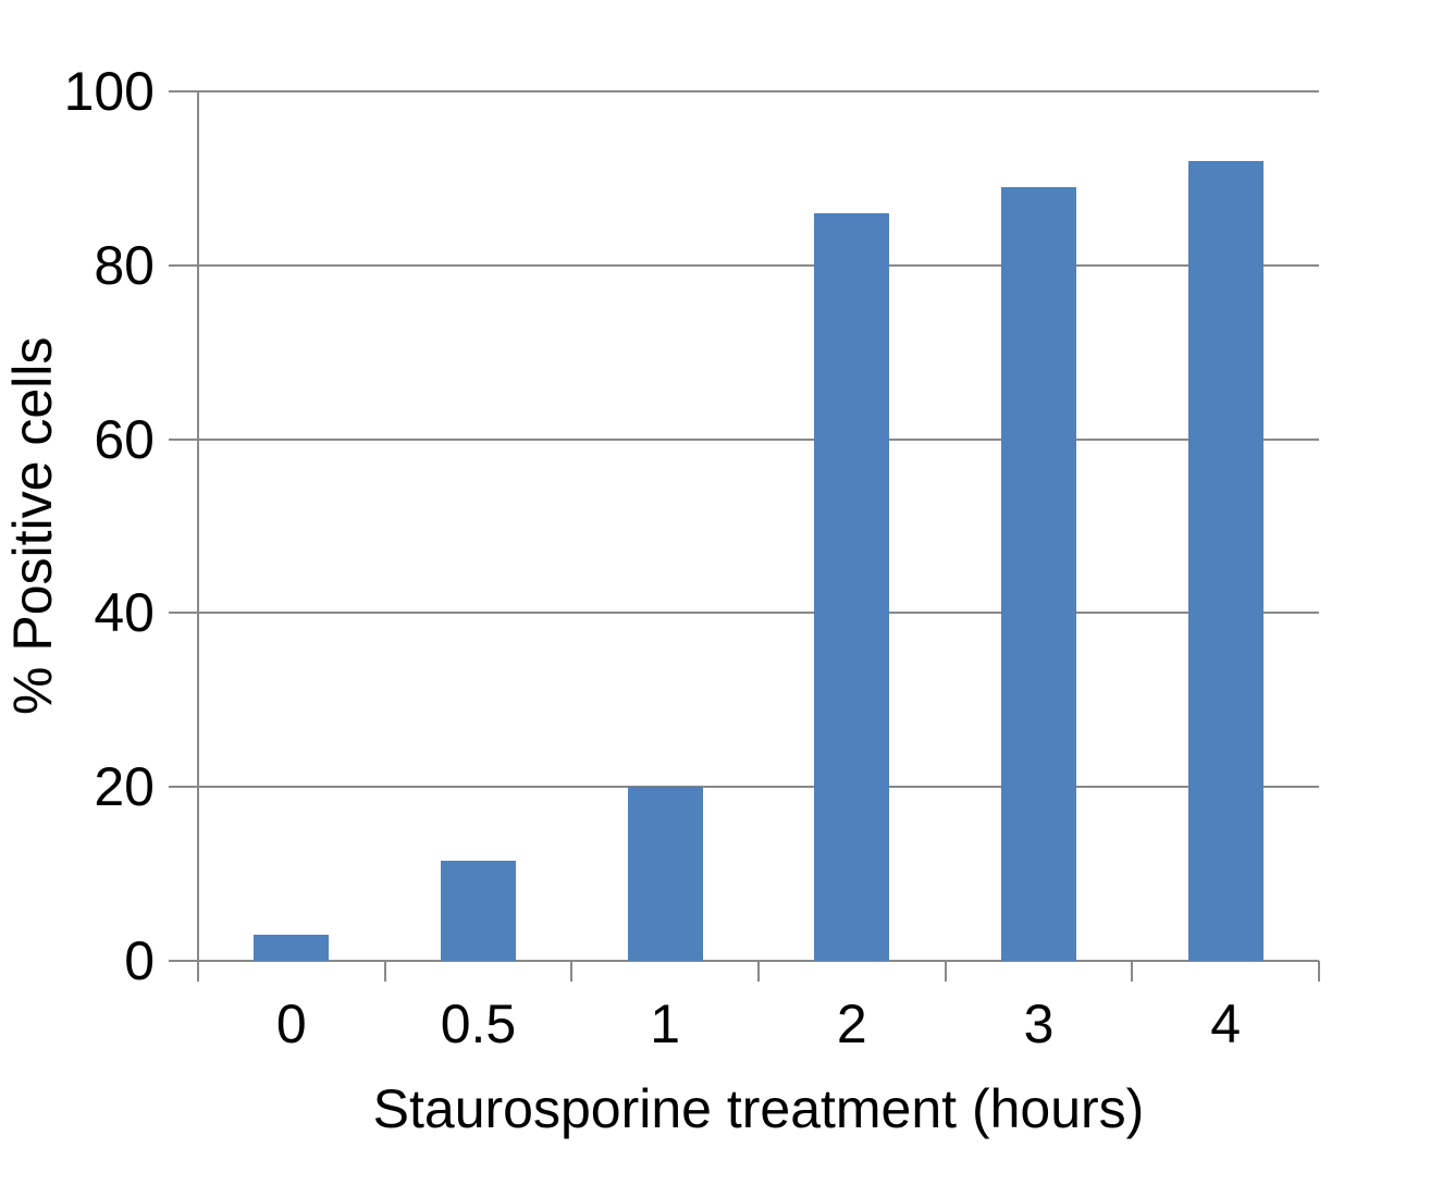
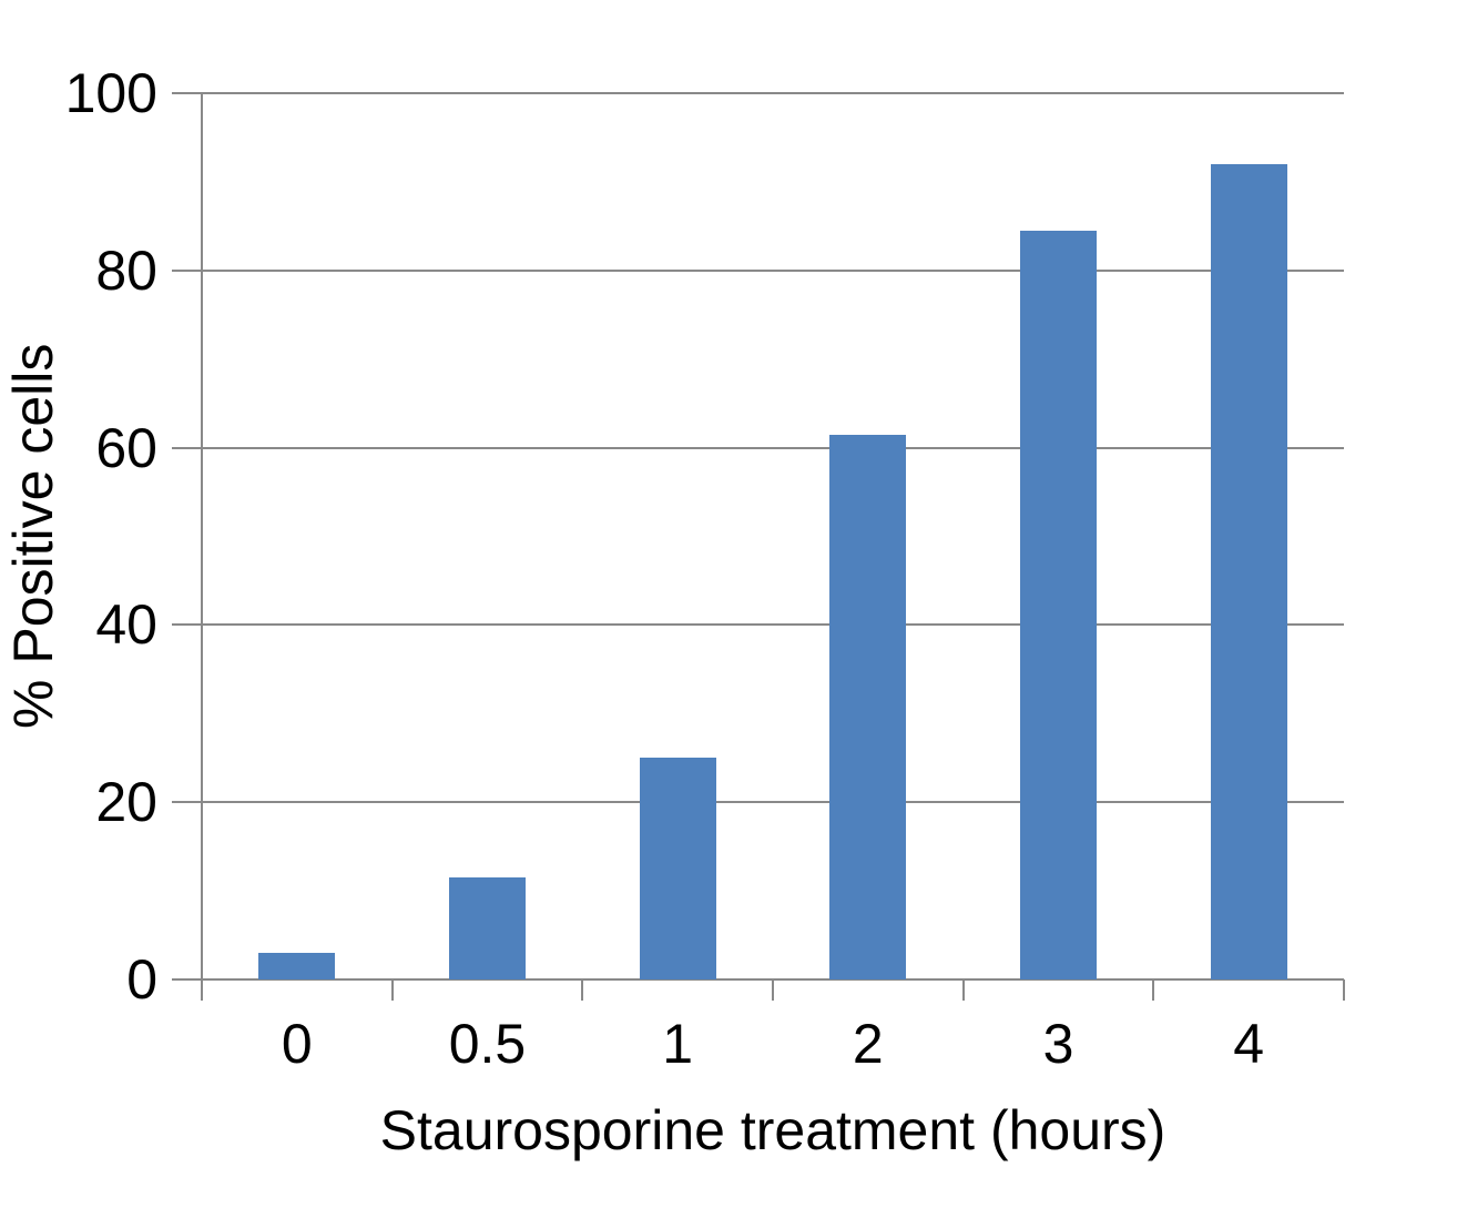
1: 20 -> 25
2: 86 -> 62
3: 89 -> 84
